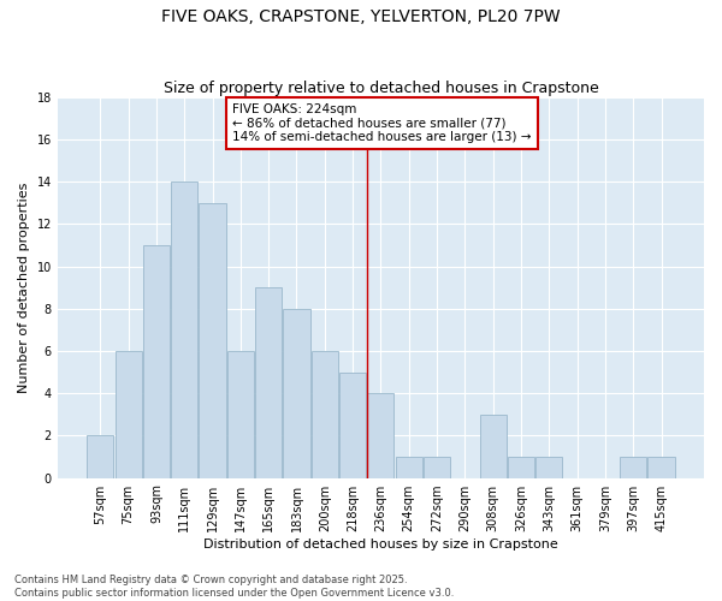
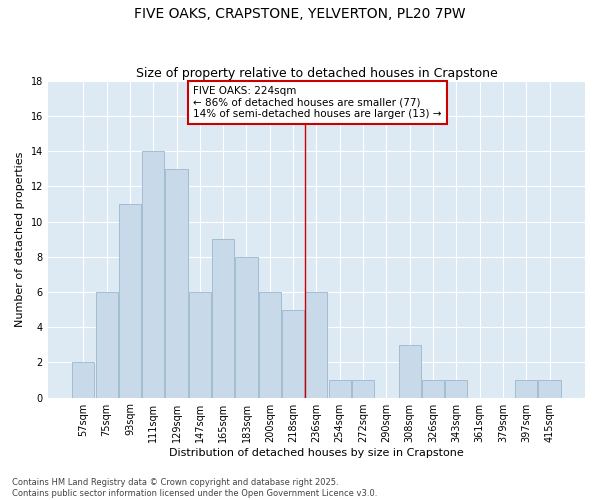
236sqm: 4 -> 6
